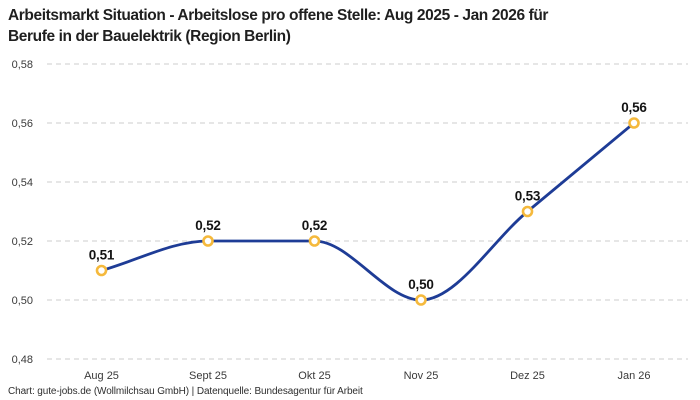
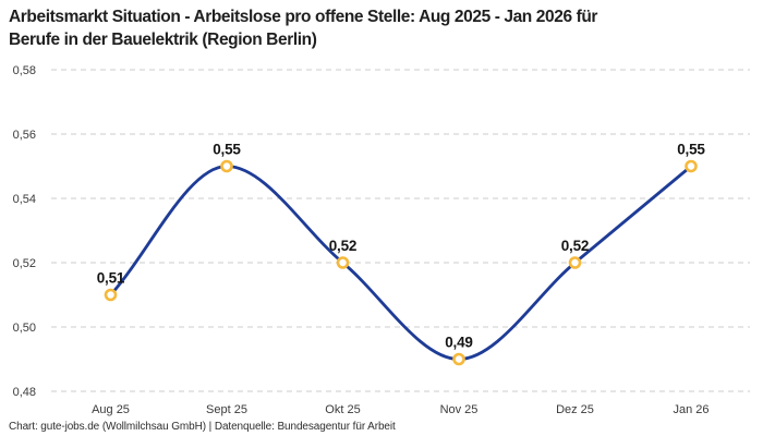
Sept 25: 0,52 -> 0,55
Nov 25: 0,50 -> 0,49
Dez 25: 0,53 -> 0,52
Jan 26: 0,56 -> 0,55
